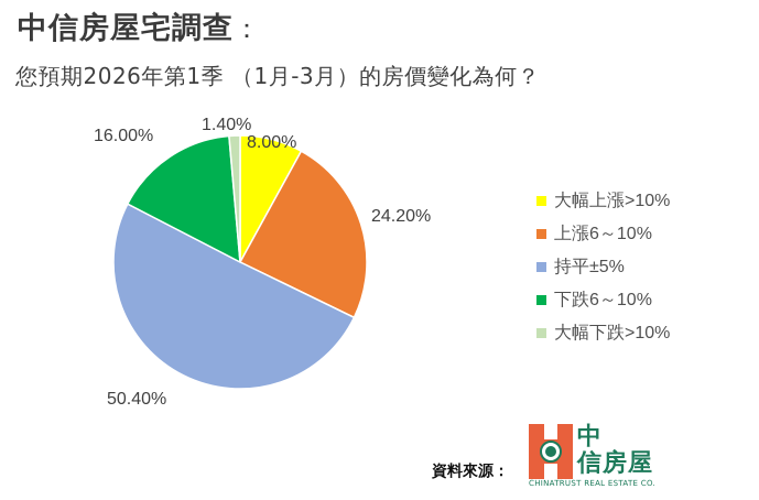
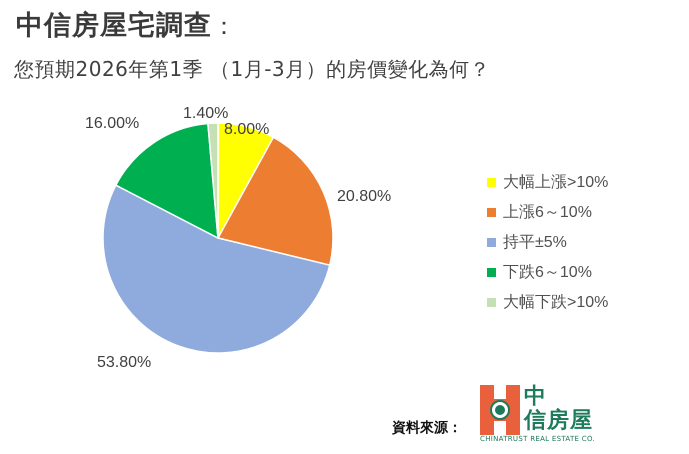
上漲6～10%: 24.20% -> 20.80%
持平±5%: 50.40% -> 53.80%
